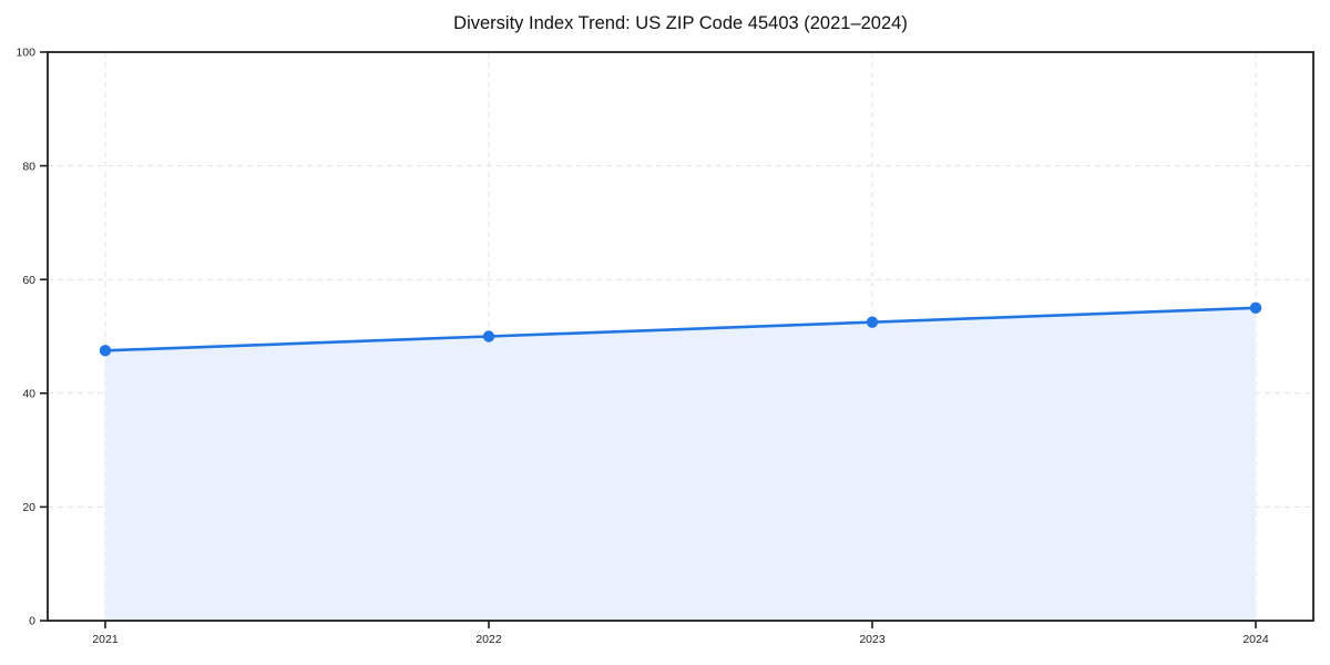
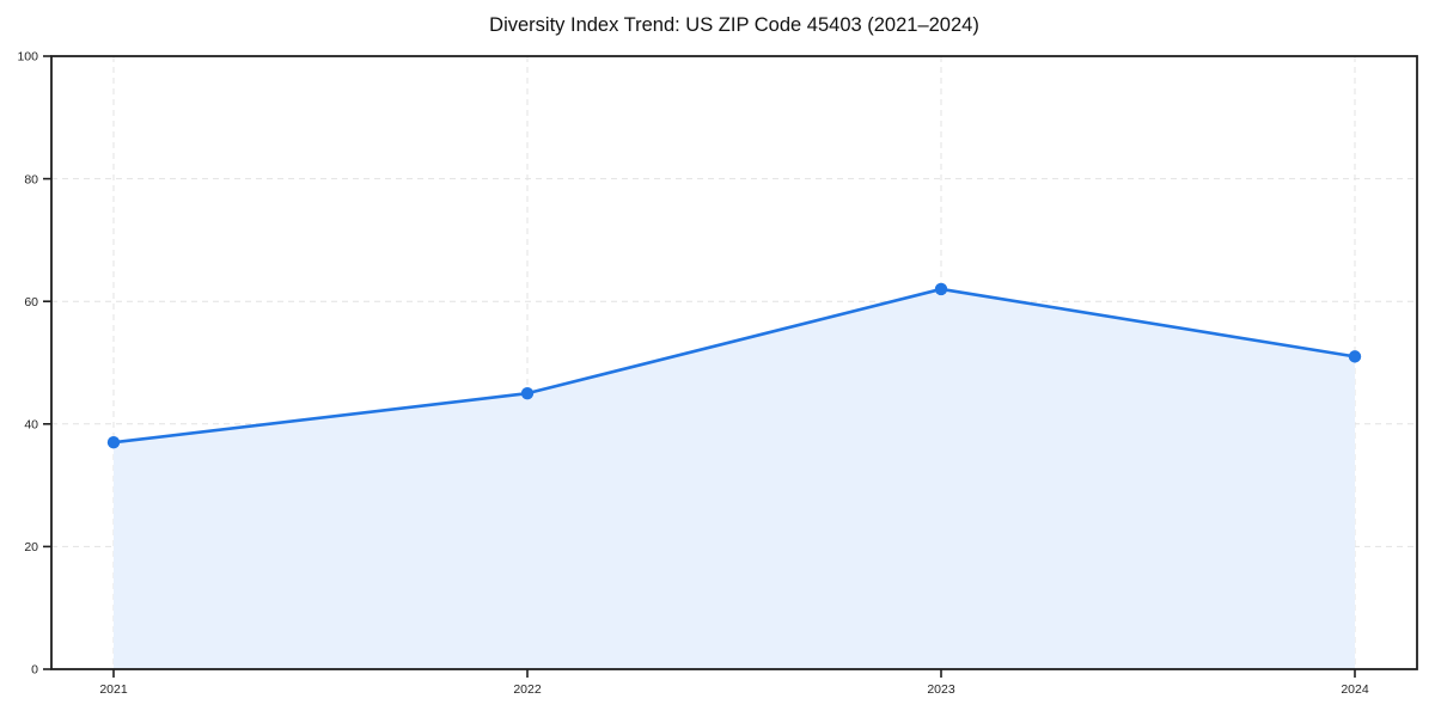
2021: 48 -> 37
2022: 50 -> 45
2023: 52 -> 62
2024: 55 -> 51
